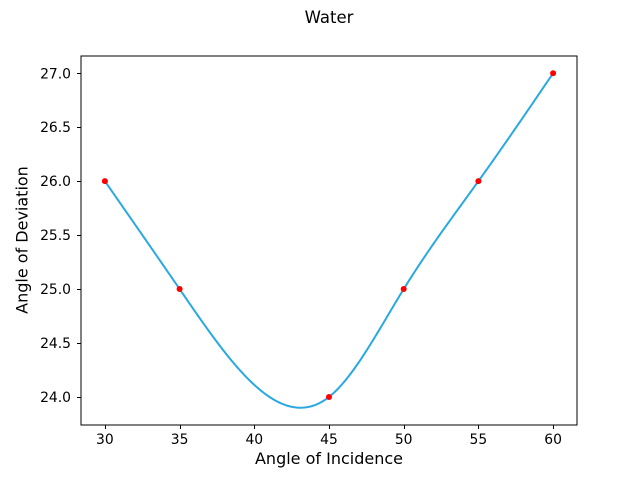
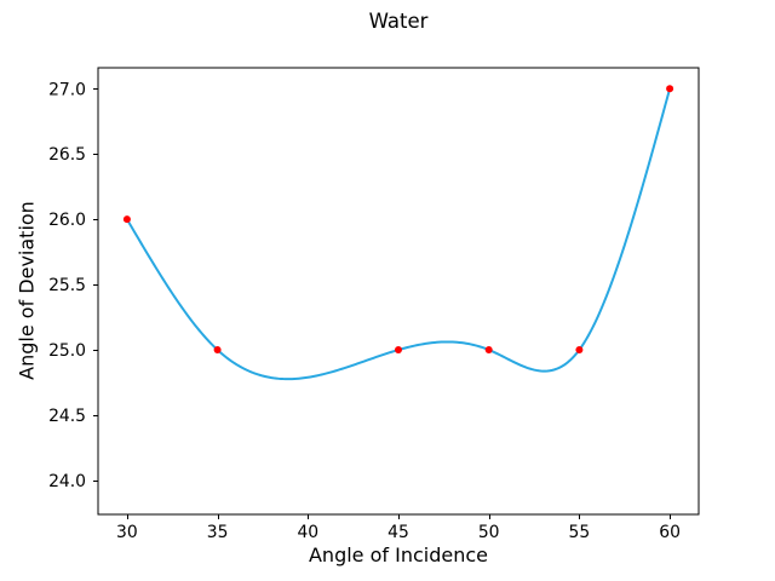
45: 24 -> 25
55: 26 -> 25
